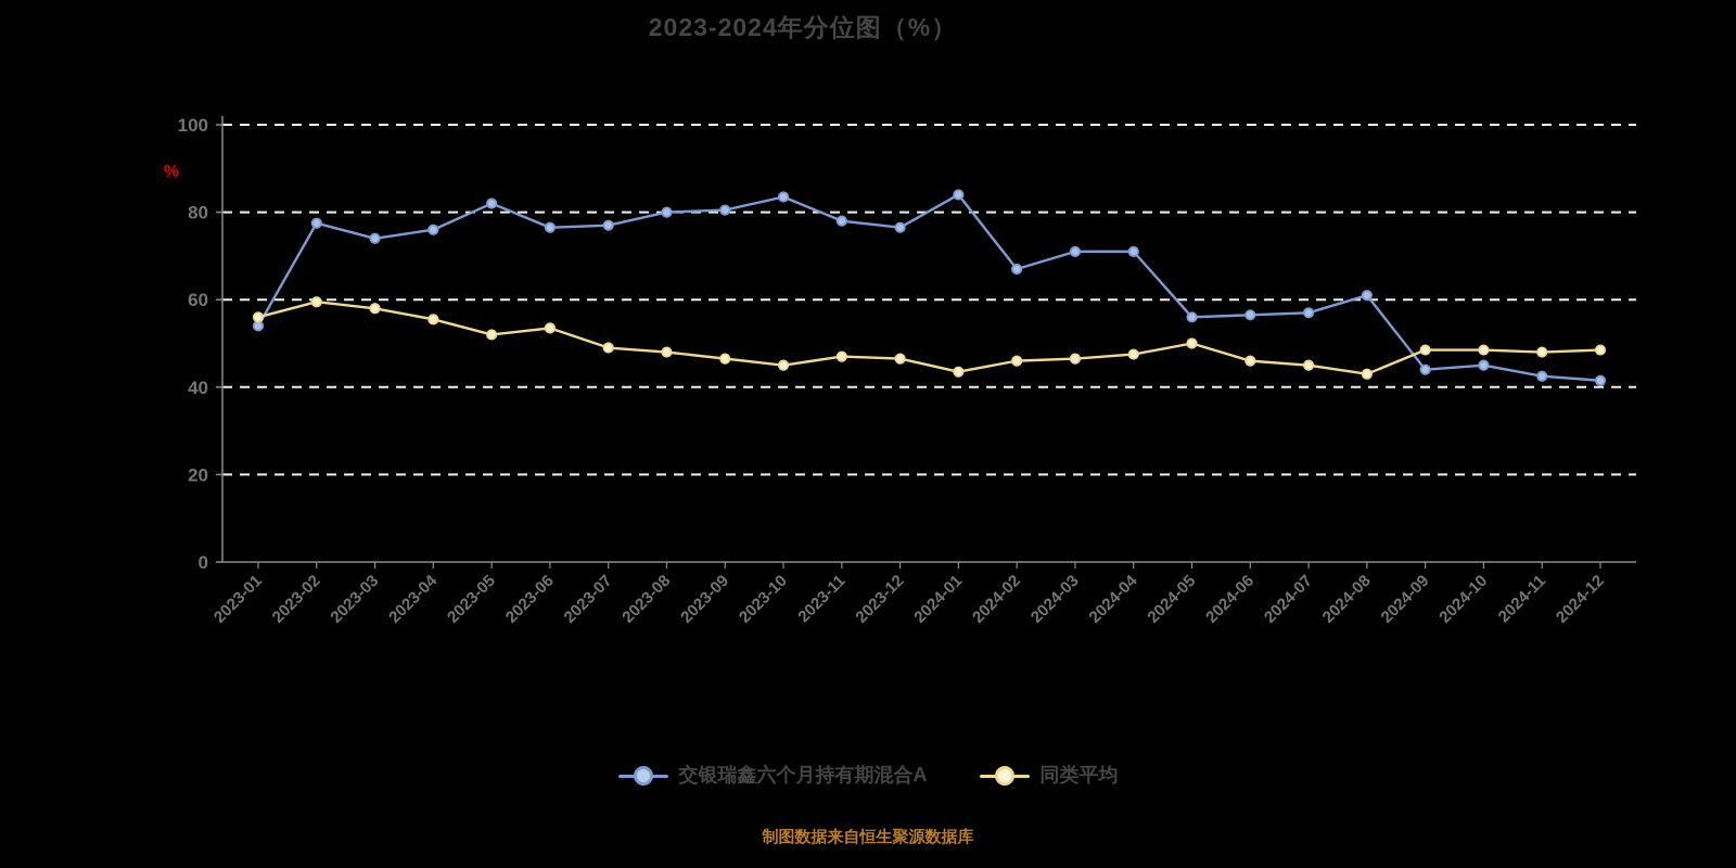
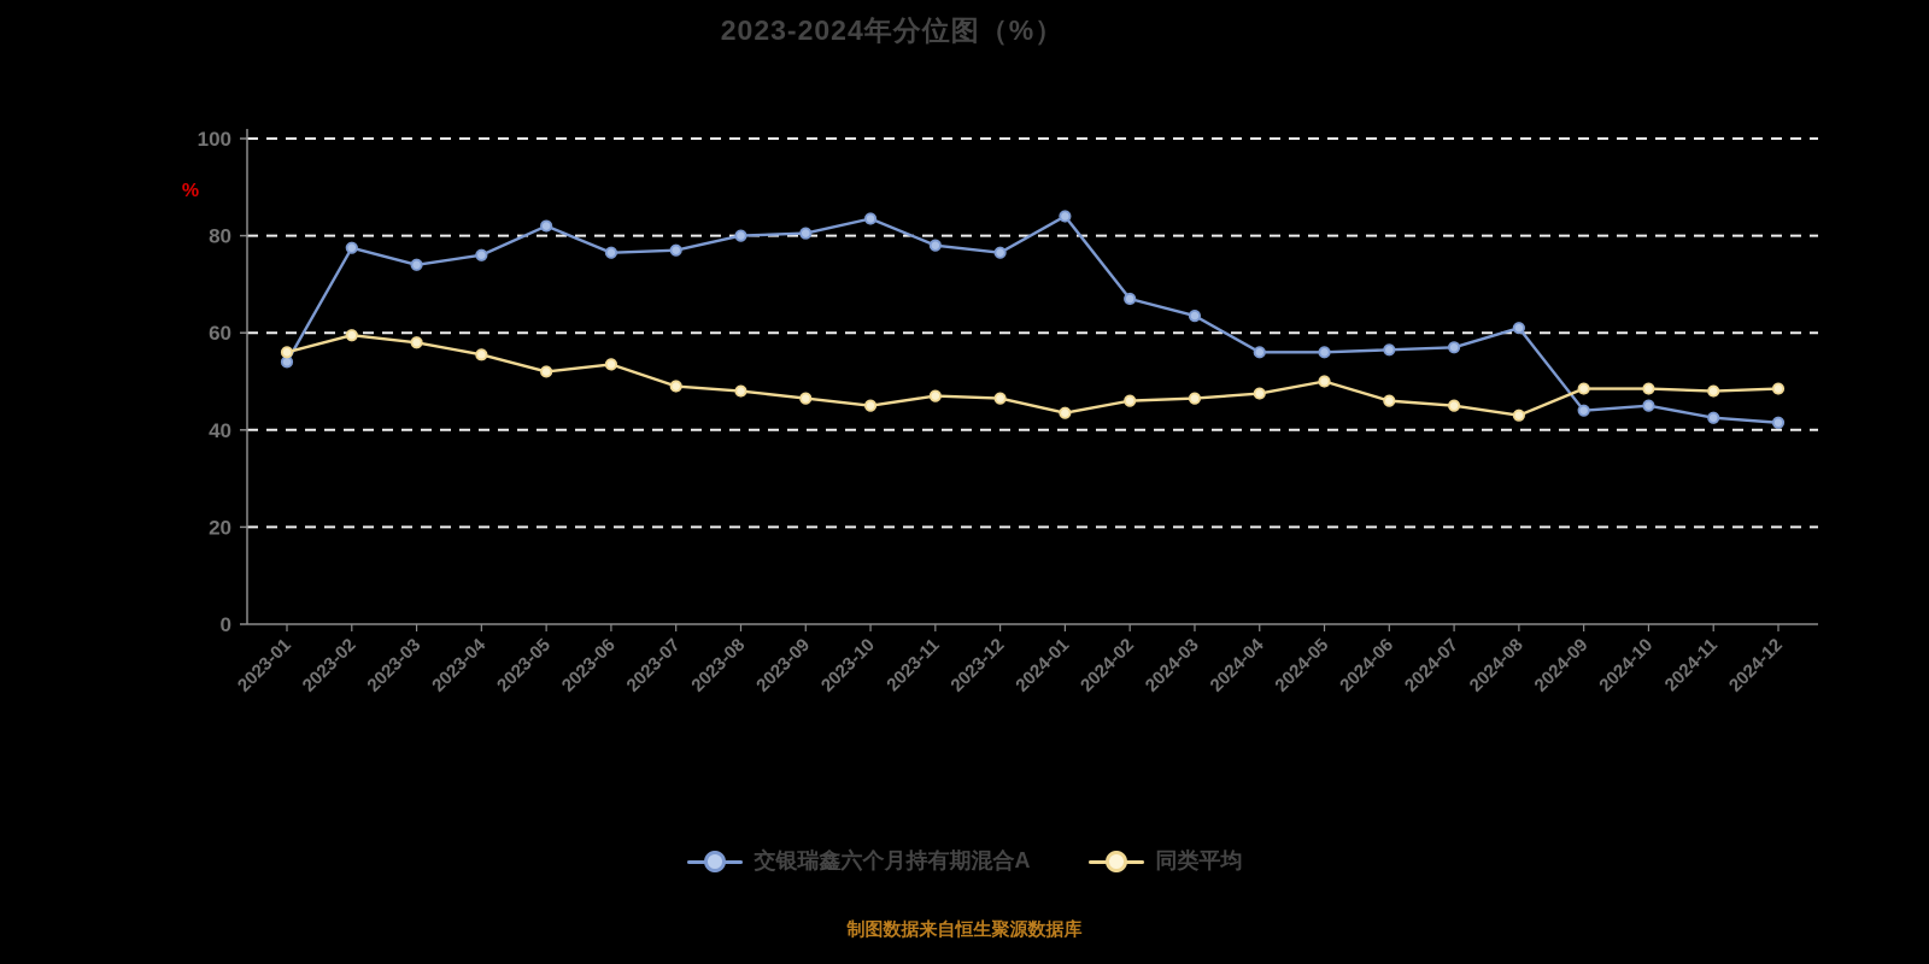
交银瑞鑫六个月持有期混合A/2024-03: 71 -> 64
交银瑞鑫六个月持有期混合A/2024-04: 71 -> 56
